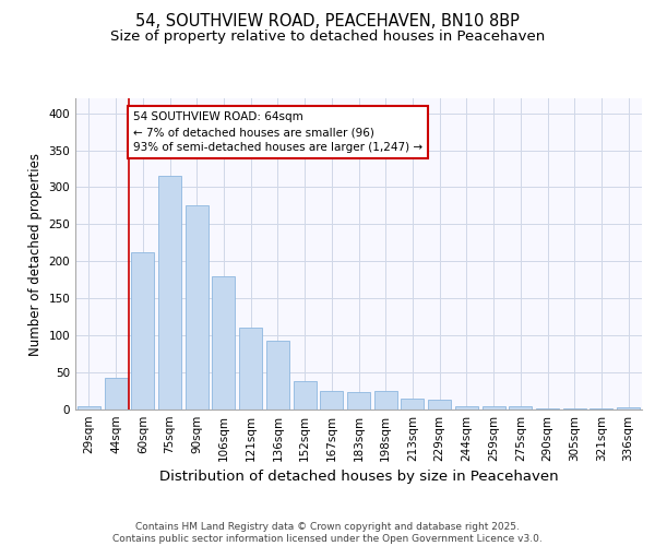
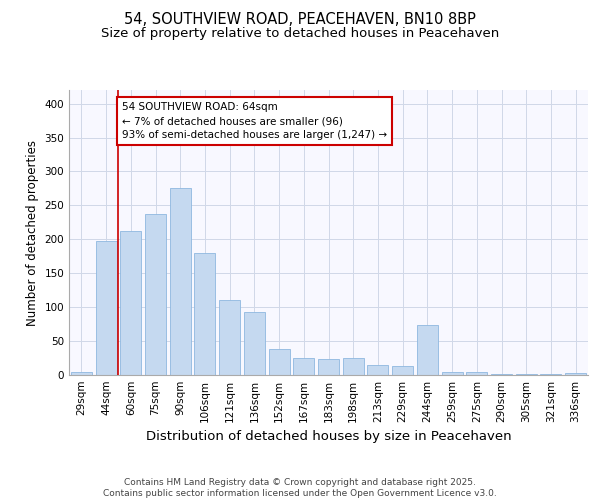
44sqm: 43 -> 198
75sqm: 315 -> 238
244sqm: 5 -> 74
